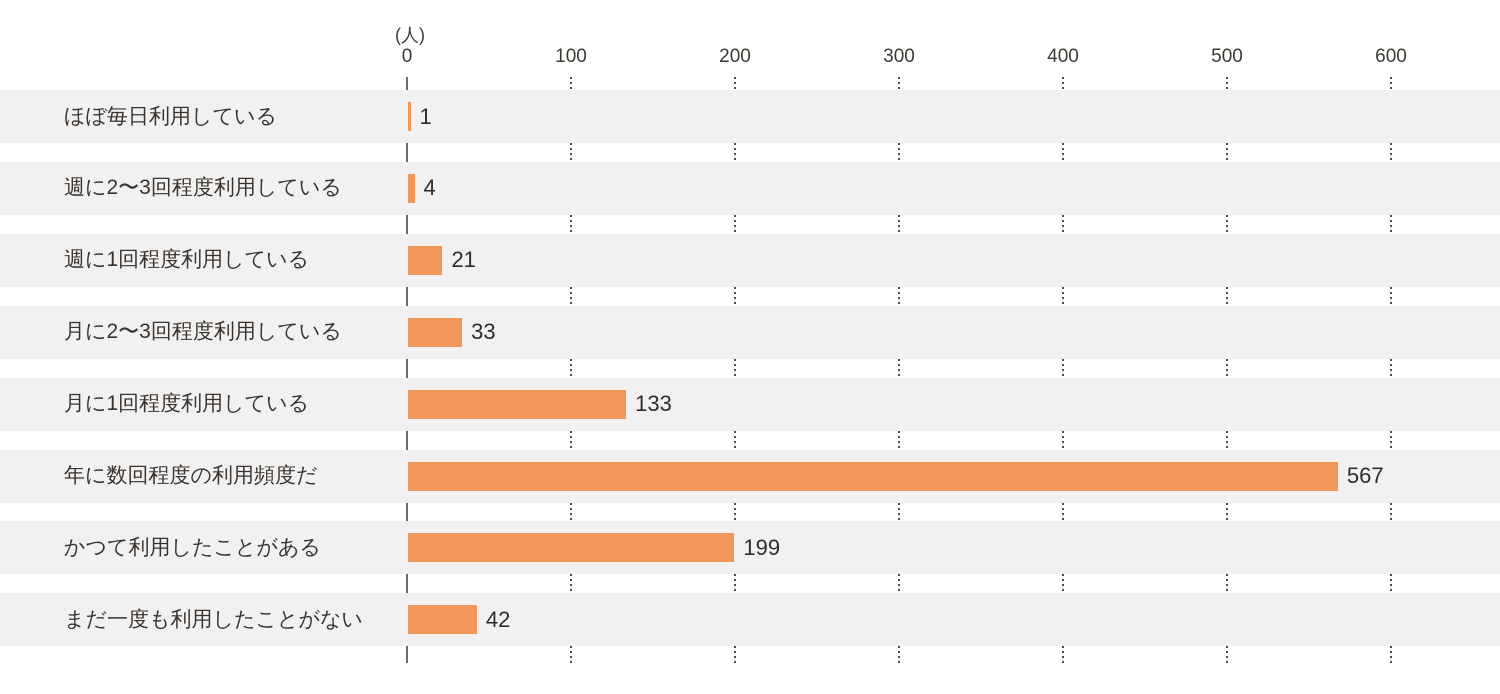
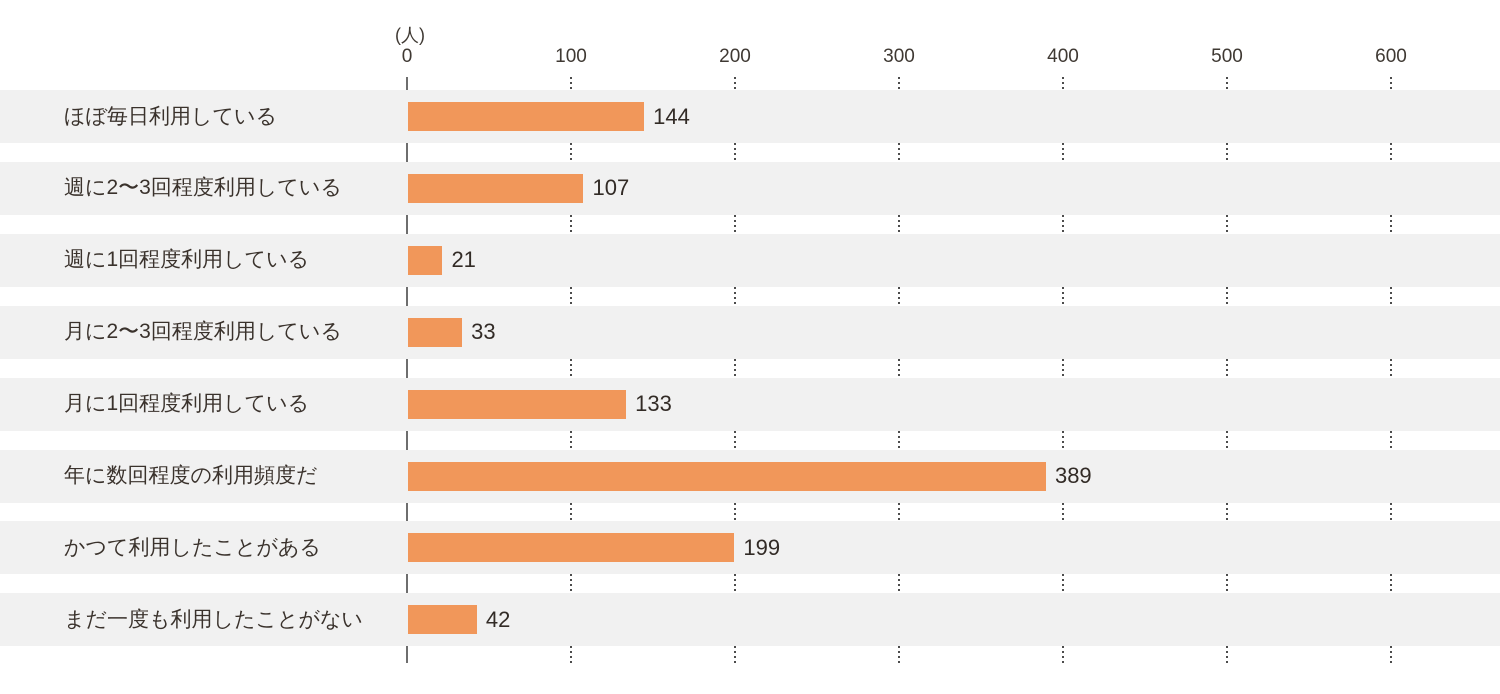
ほぼ毎日利用している: 1 -> 144
週に2〜3回程度利用している: 4 -> 107
年に数回程度の利用頻度だ: 567 -> 389
